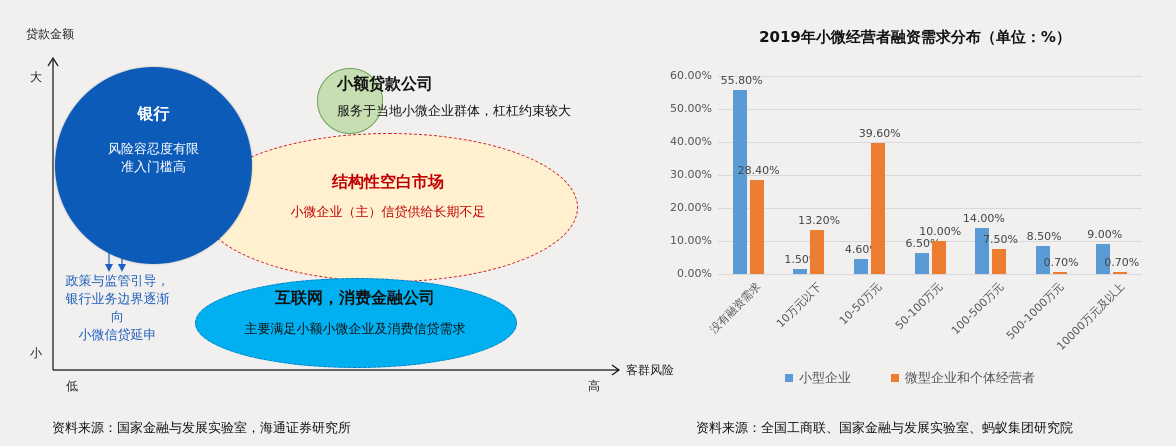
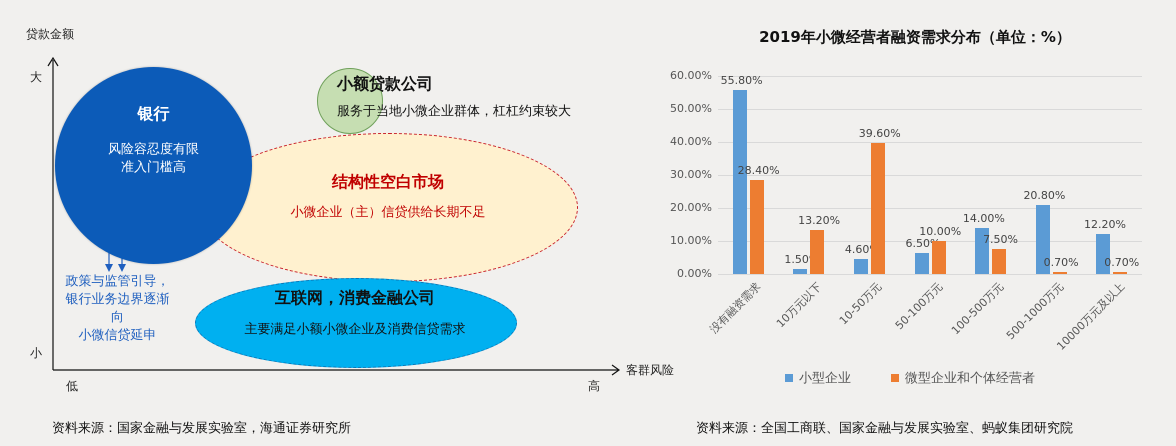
小型企业/500-1000万元: 8.50% -> 20.80%
小型企业/10000万元及以上: 9.00% -> 12.20%
